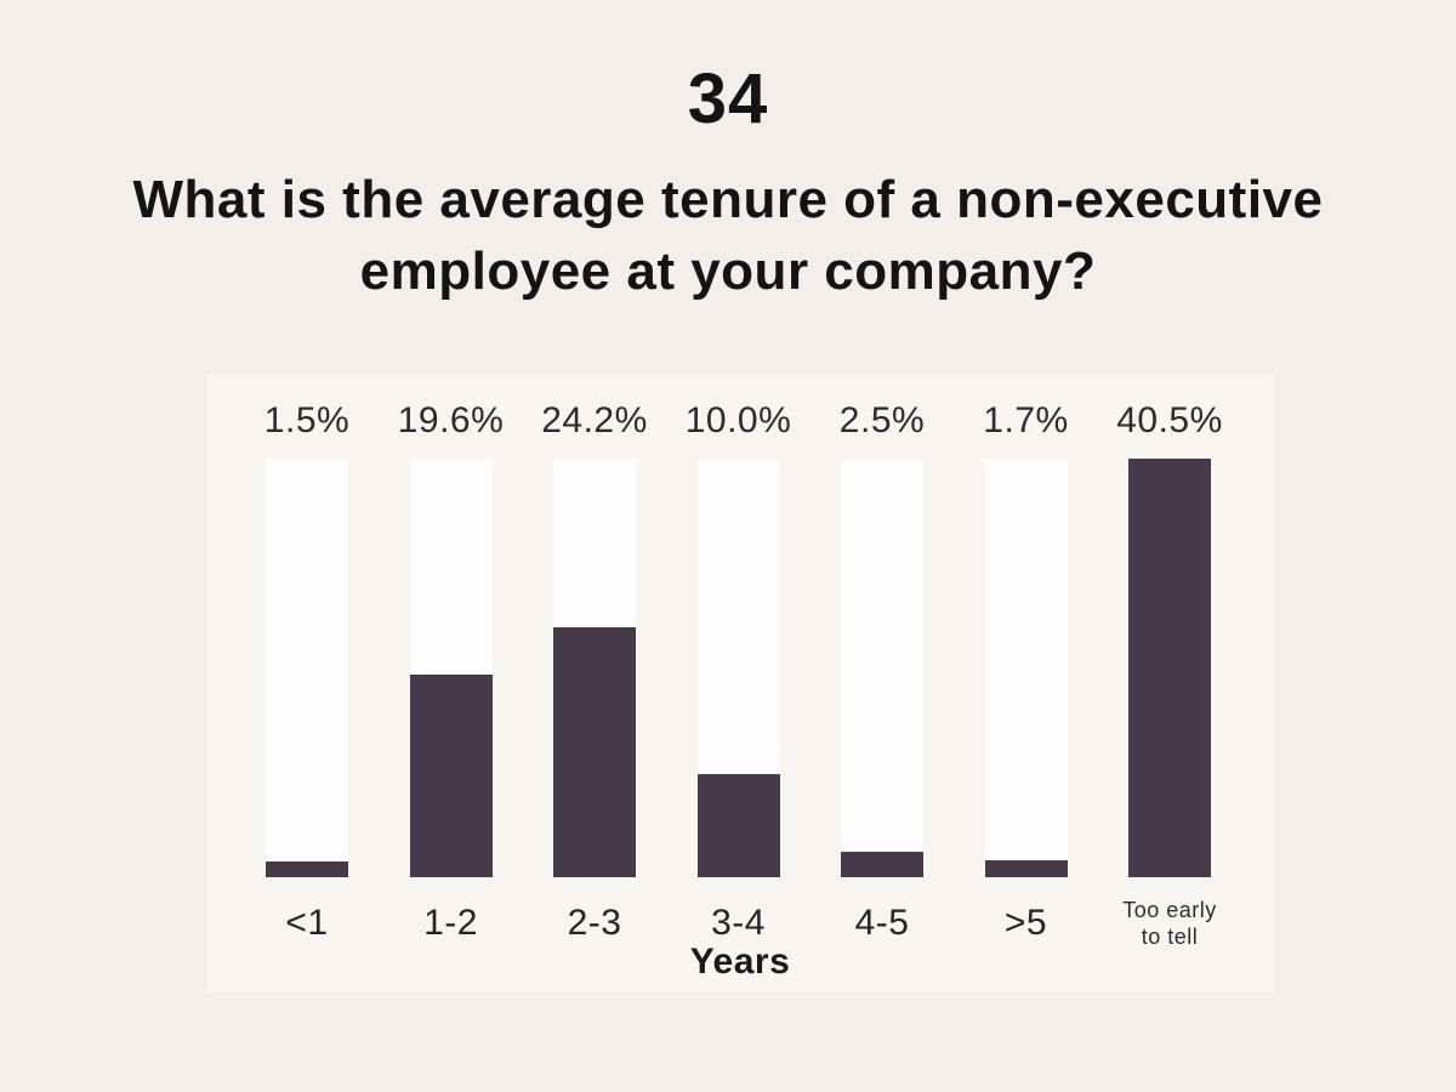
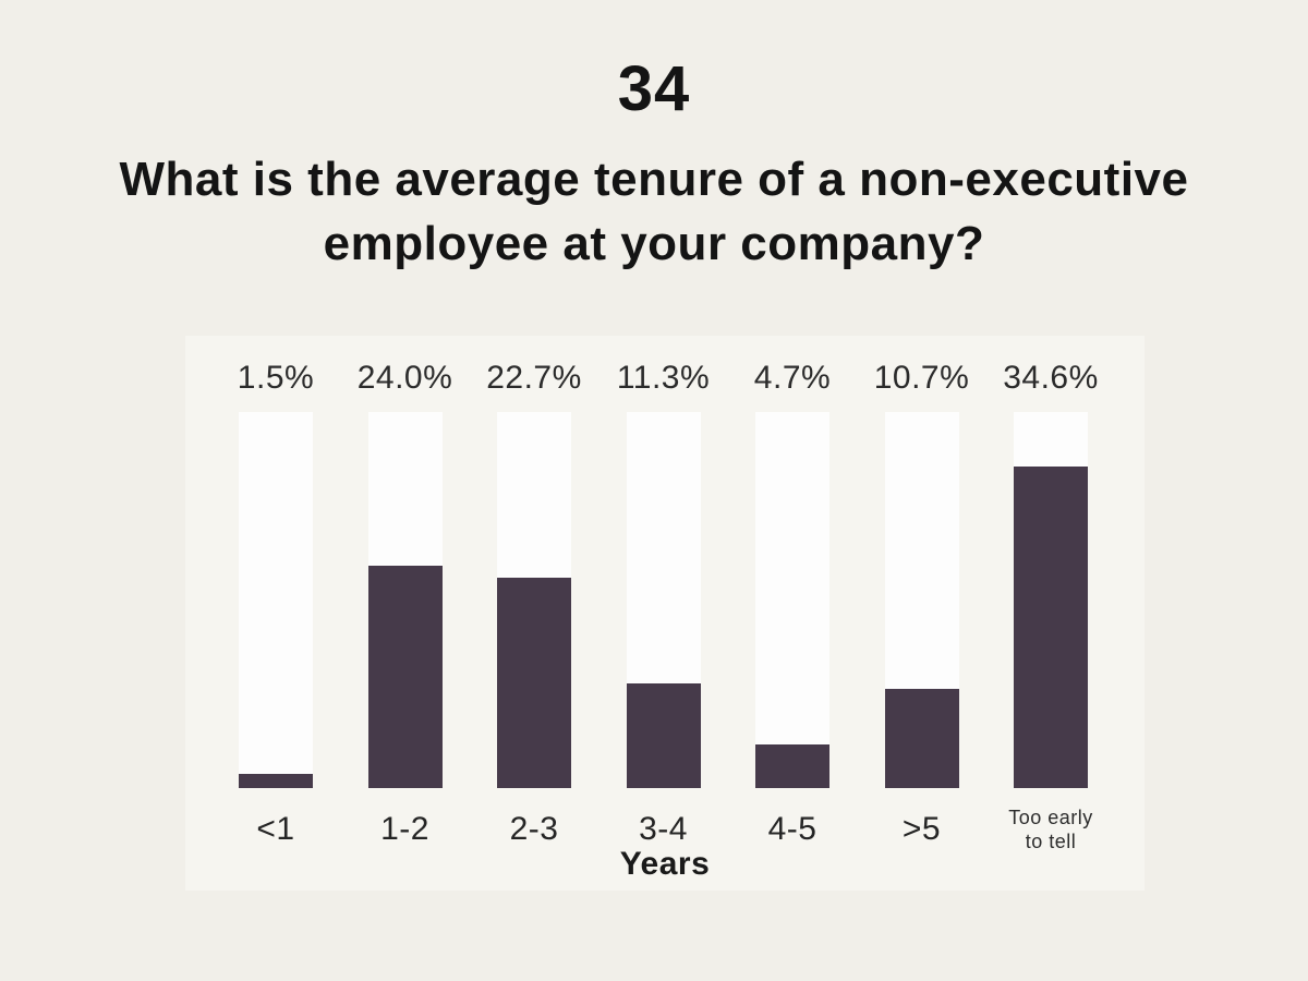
1-2: 19.6% -> 24.0%
2-3: 24.2% -> 22.7%
3-4: 10.0% -> 11.3%
4-5: 2.5% -> 4.7%
>5: 1.7% -> 10.7%
Too early to tell: 40.5% -> 34.6%
